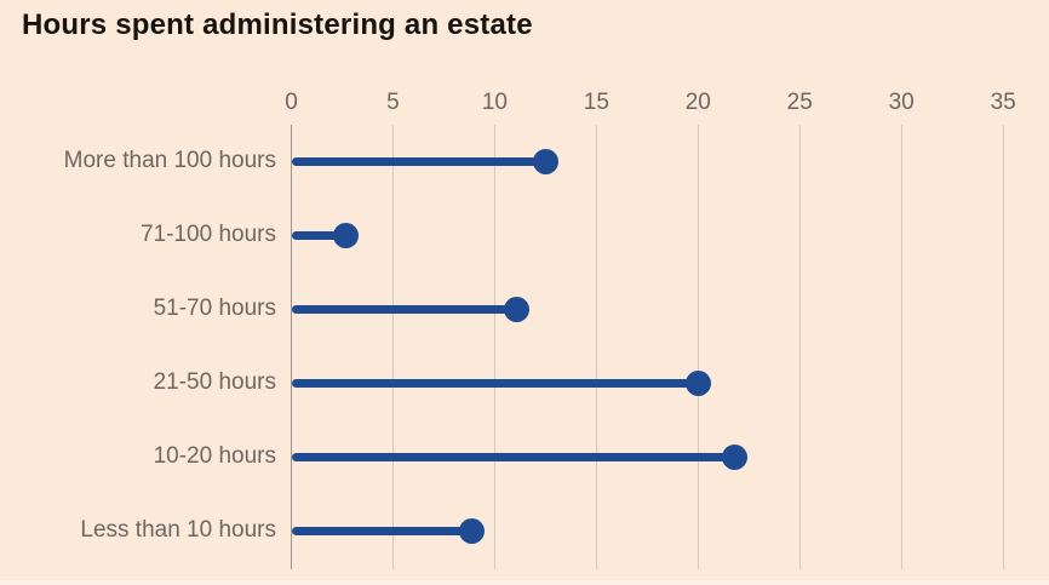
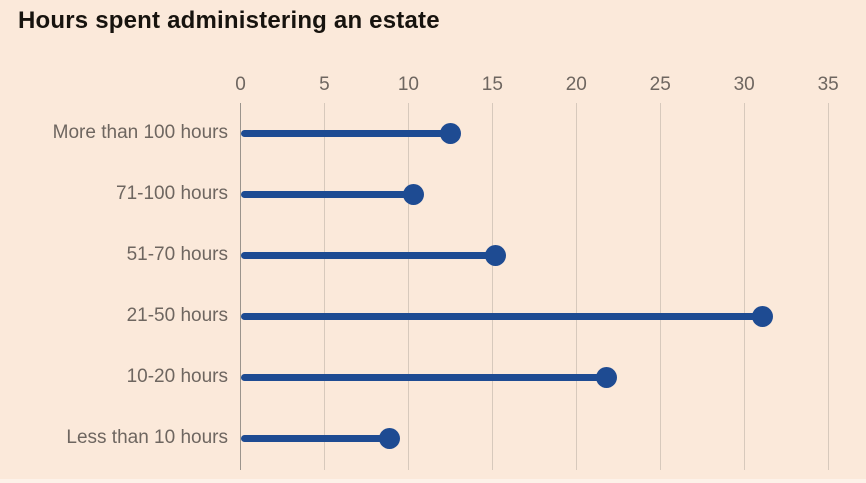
71-100 hours: 2.7 -> 10.3
51-70 hours: 11.1 -> 15.2
21-50 hours: 20.0 -> 31.1
